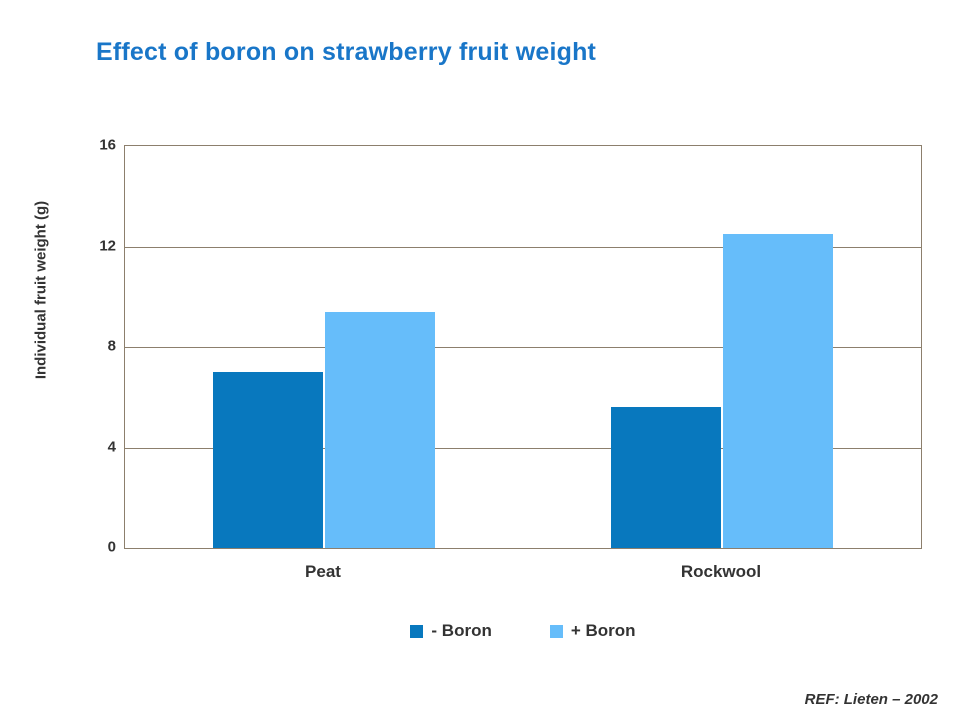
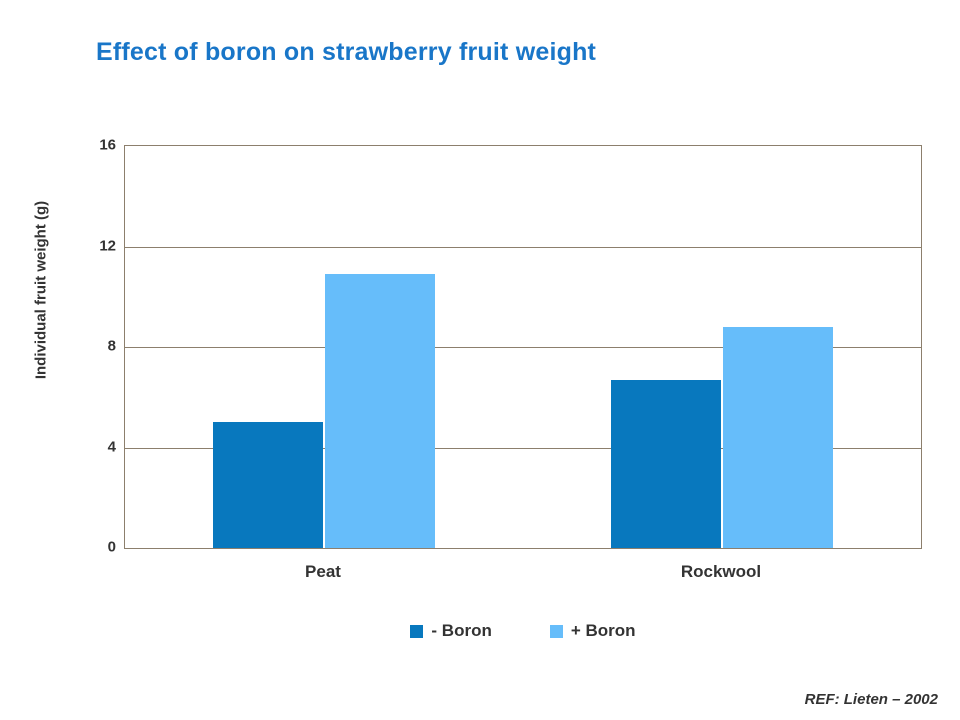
- Boron/Peat: 7.0 -> 5.0
+ Boron/Peat: 9.4 -> 10.9
- Boron/Rockwool: 5.6 -> 6.7
+ Boron/Rockwool: 12.5 -> 8.8
